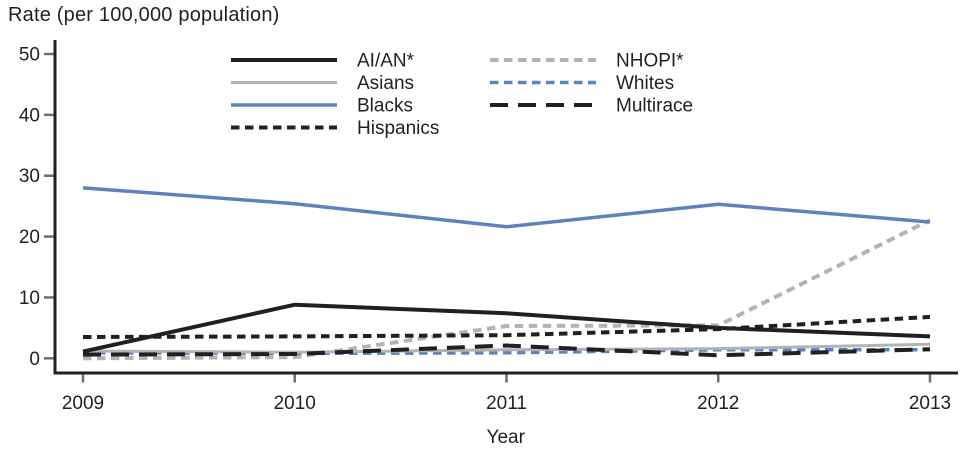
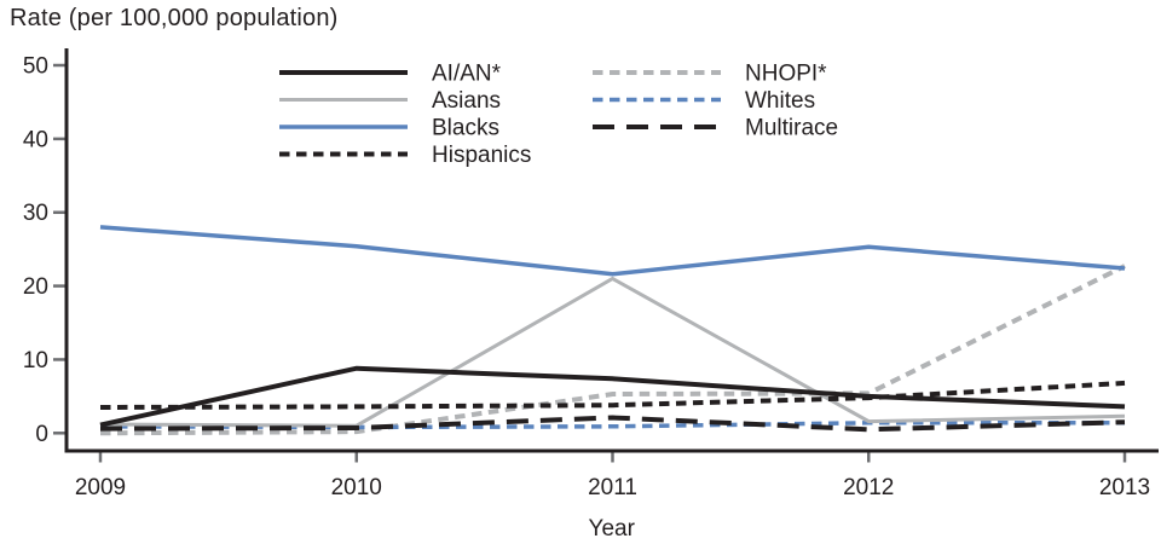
Asians/2011: 1 -> 21
